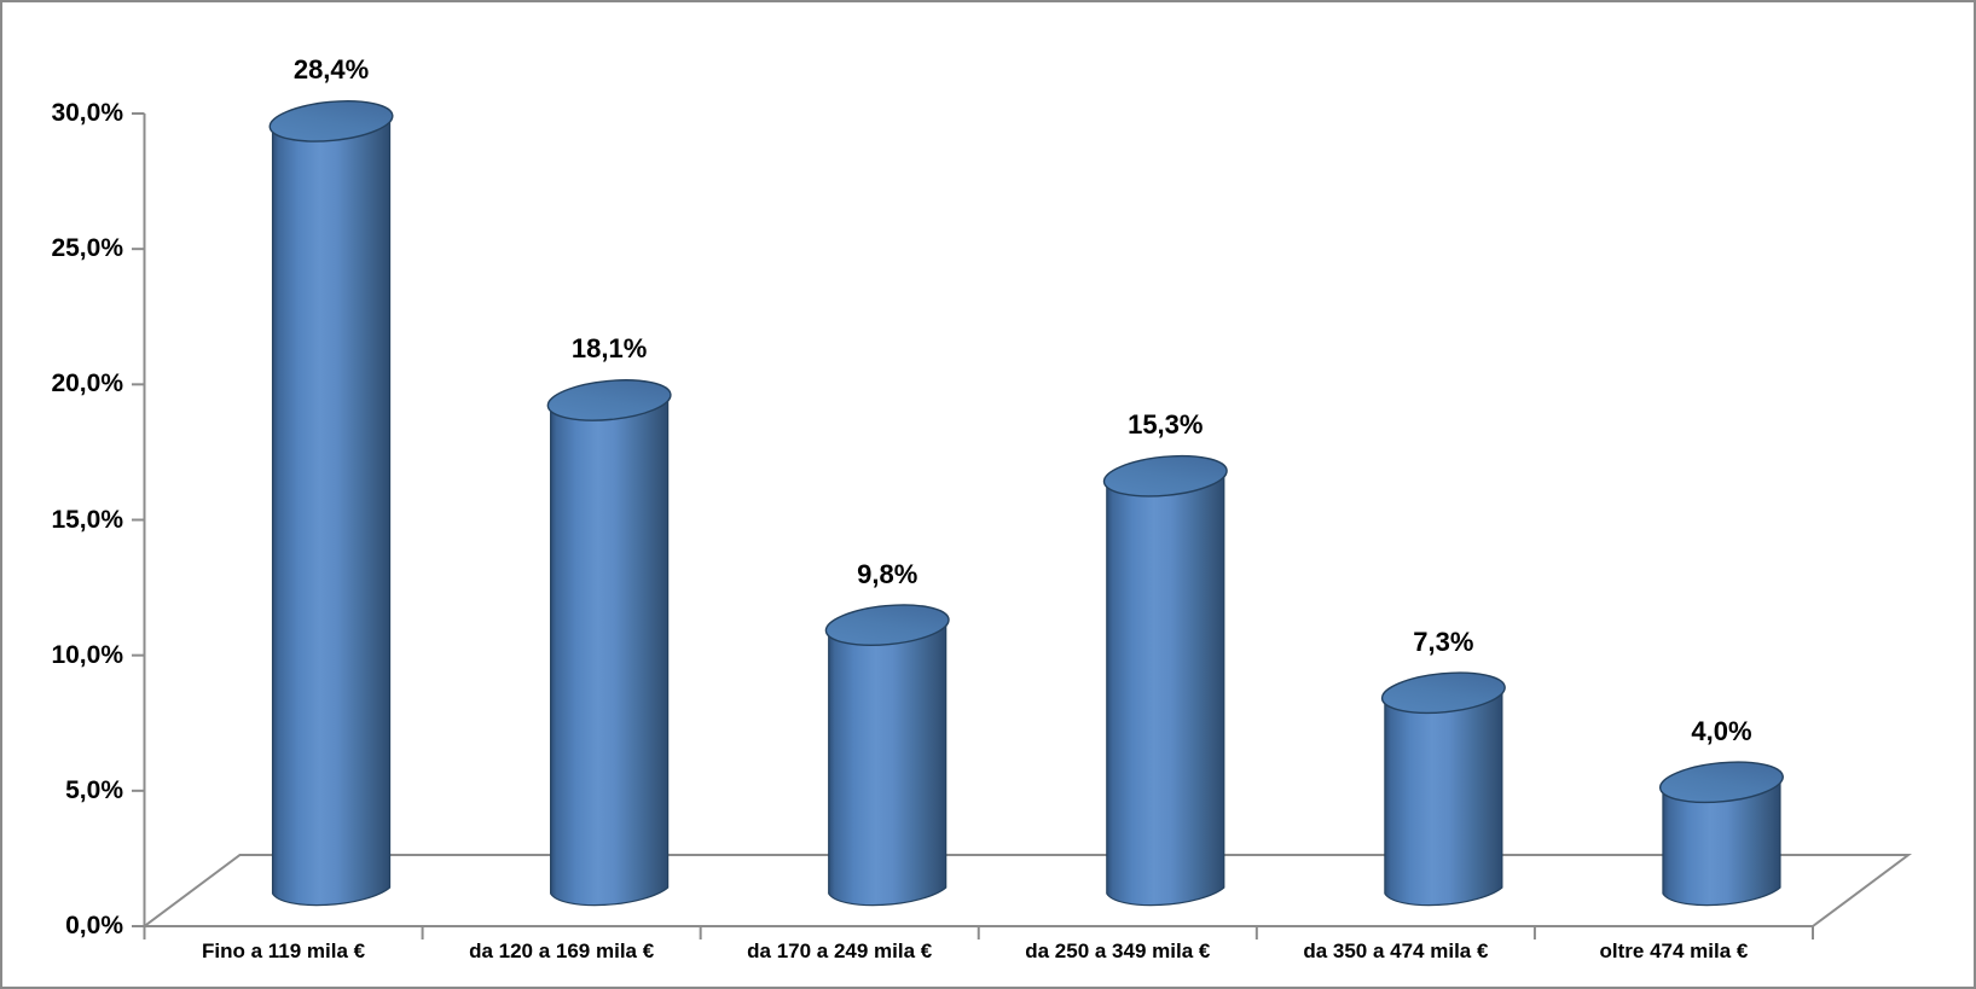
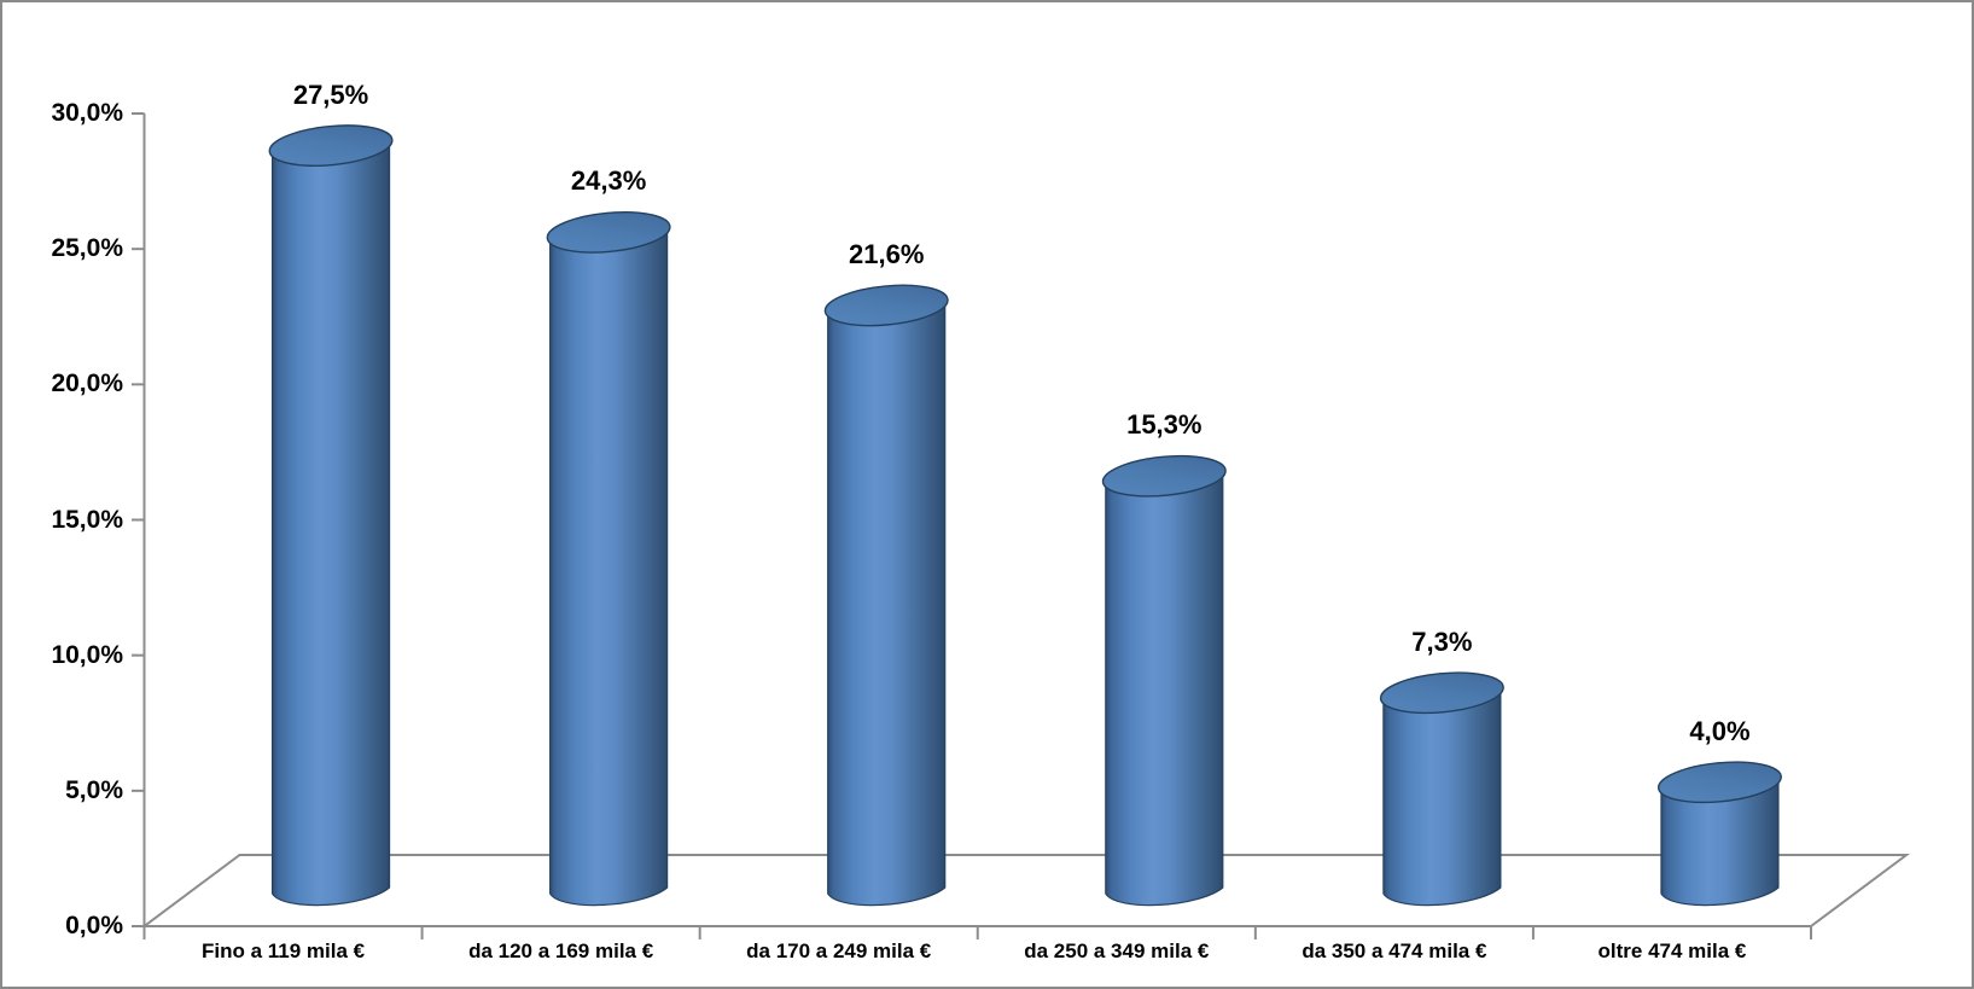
Fino a 119 mila €: 28,4% -> 27,5%
da 120 a 169 mila €: 18,1% -> 24,3%
da 170 a 249 mila €: 9,8% -> 21,6%
